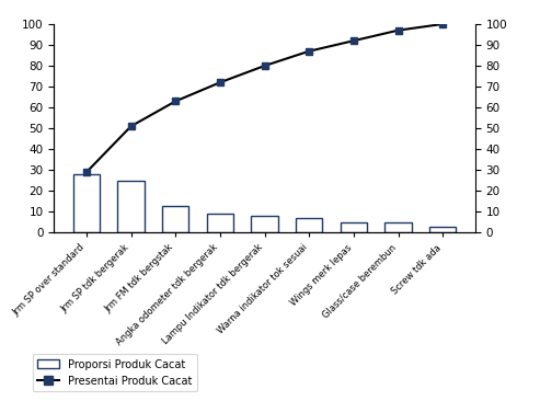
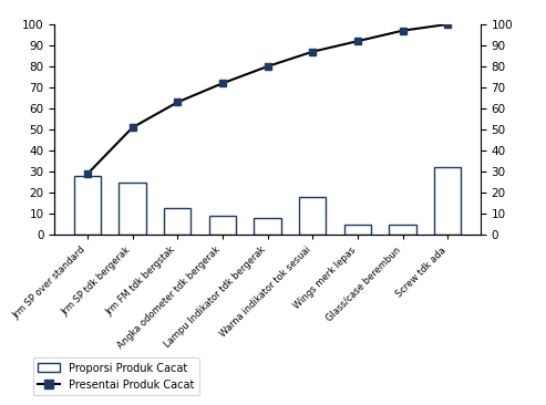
Proporsi Produk Cacat/Warna indikator tok sesuai: 7 -> 18
Proporsi Produk Cacat/Screw tdk ada: 3 -> 32
